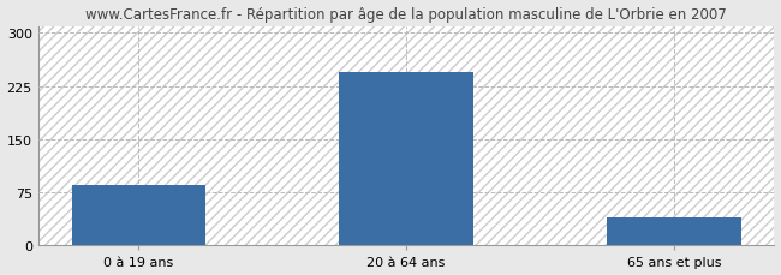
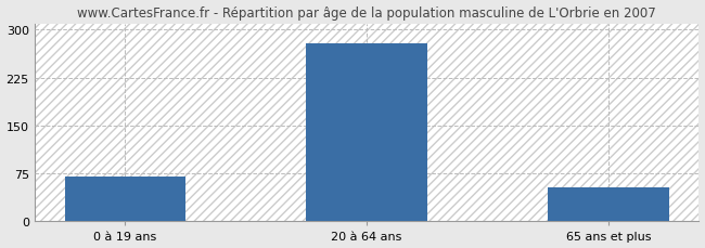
0 à 19 ans: 85 -> 70
20 à 64 ans: 245 -> 278
65 ans et plus: 40 -> 54
